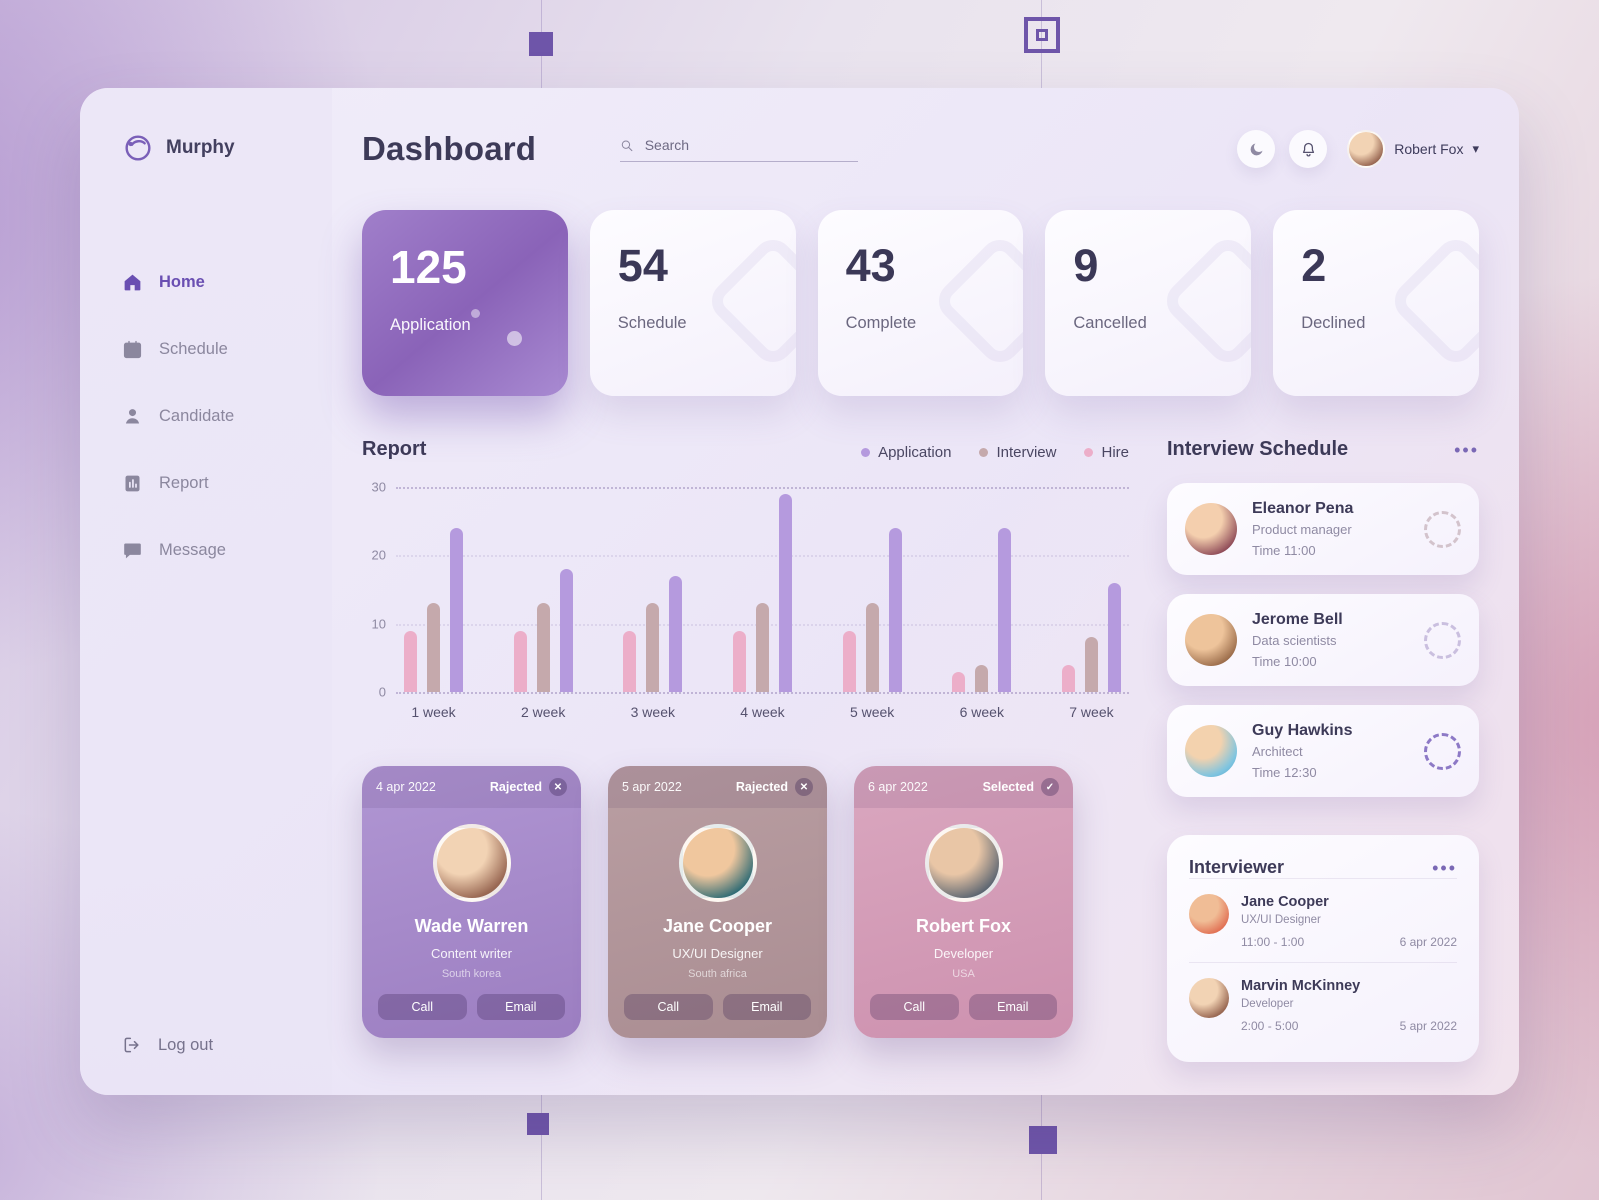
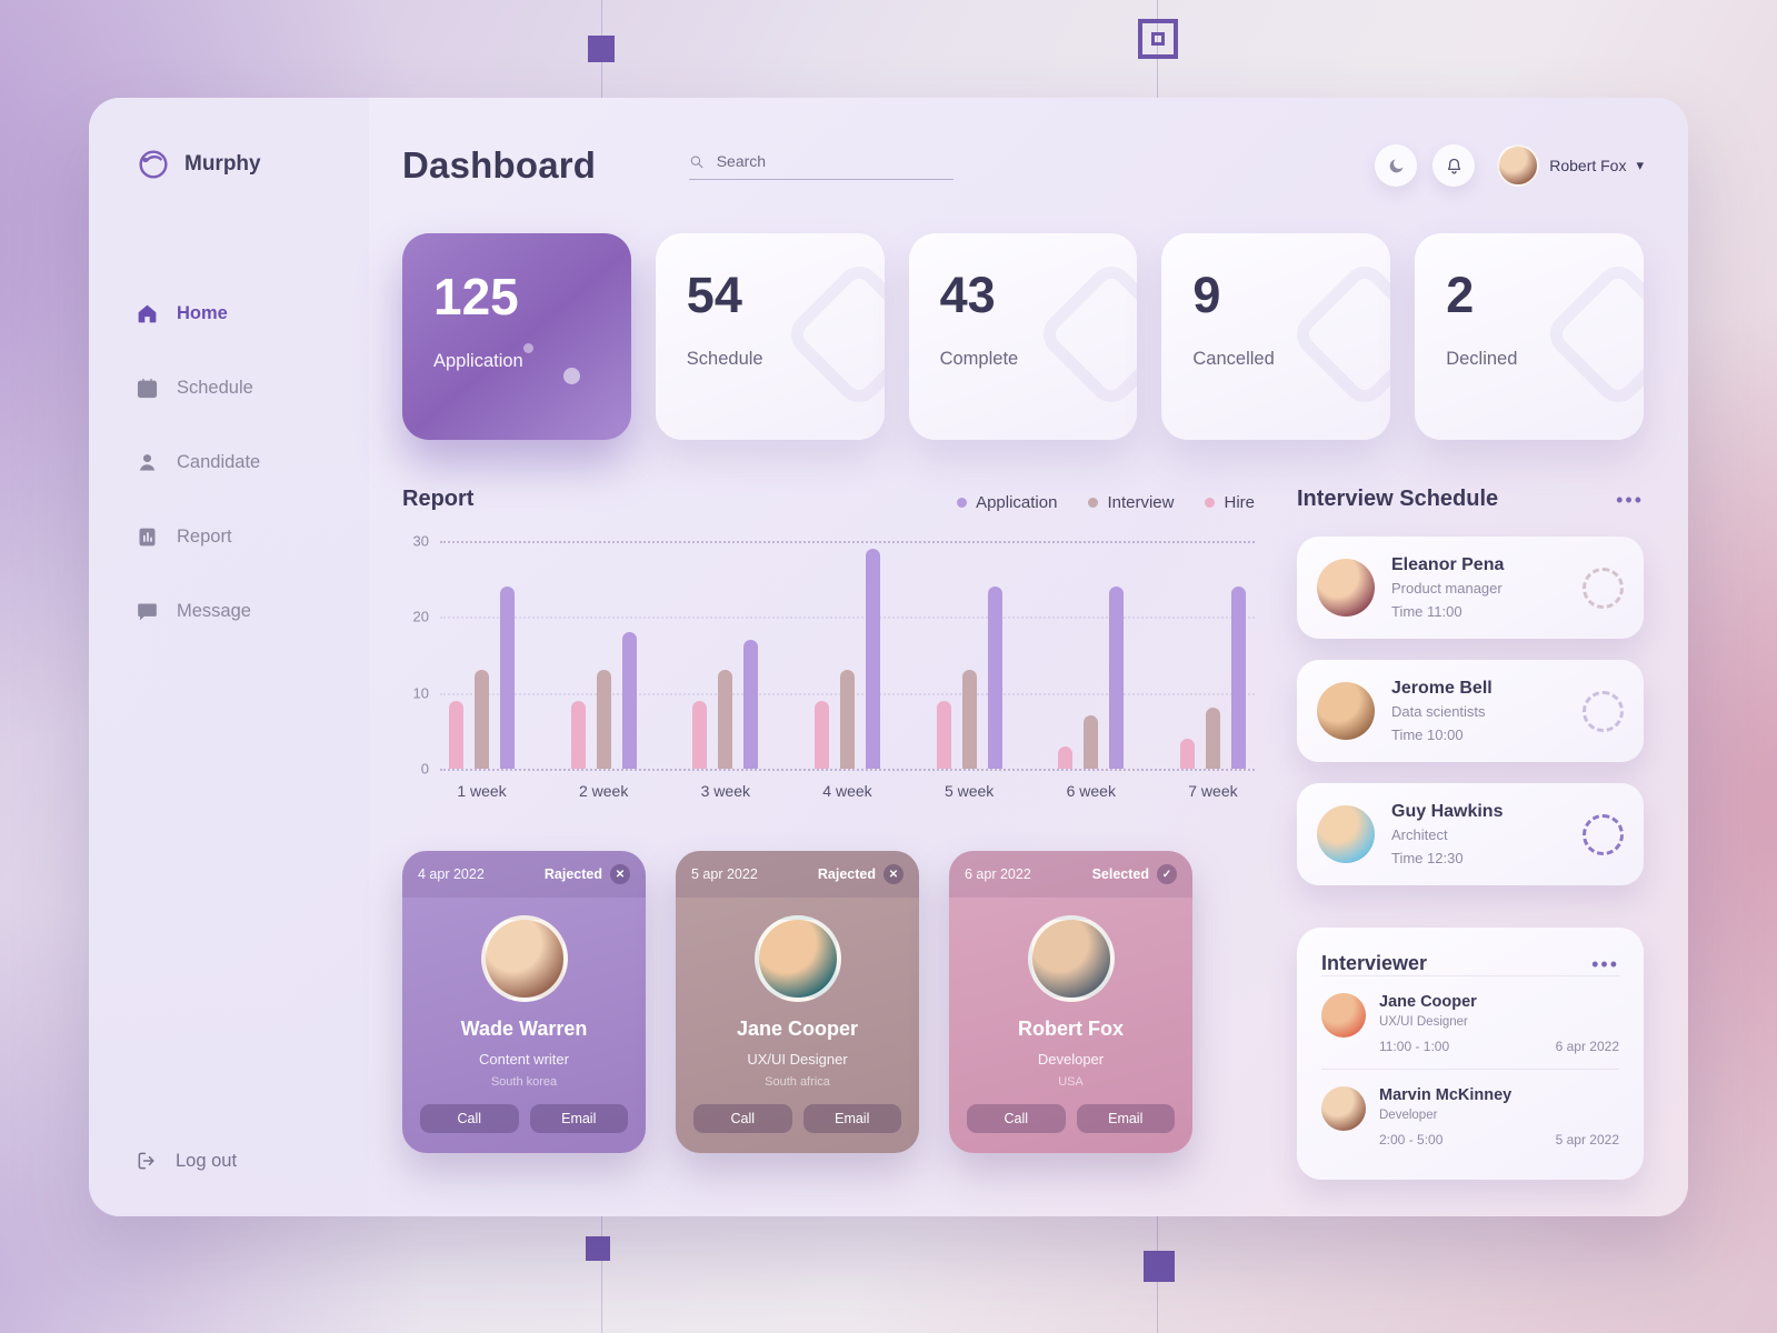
Interview/6 week: 4 -> 7
Application/7 week: 16 -> 24
